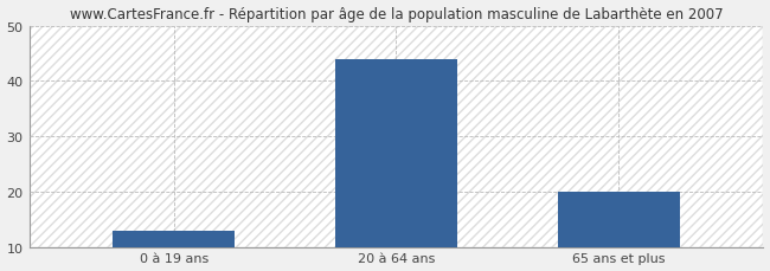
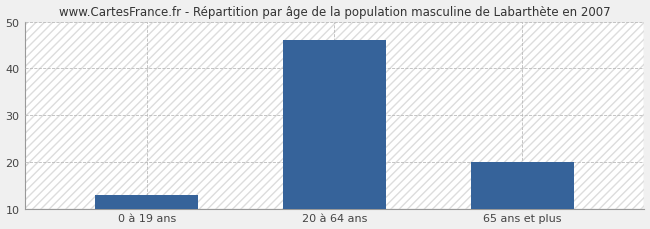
20 à 64 ans: 44 -> 46
